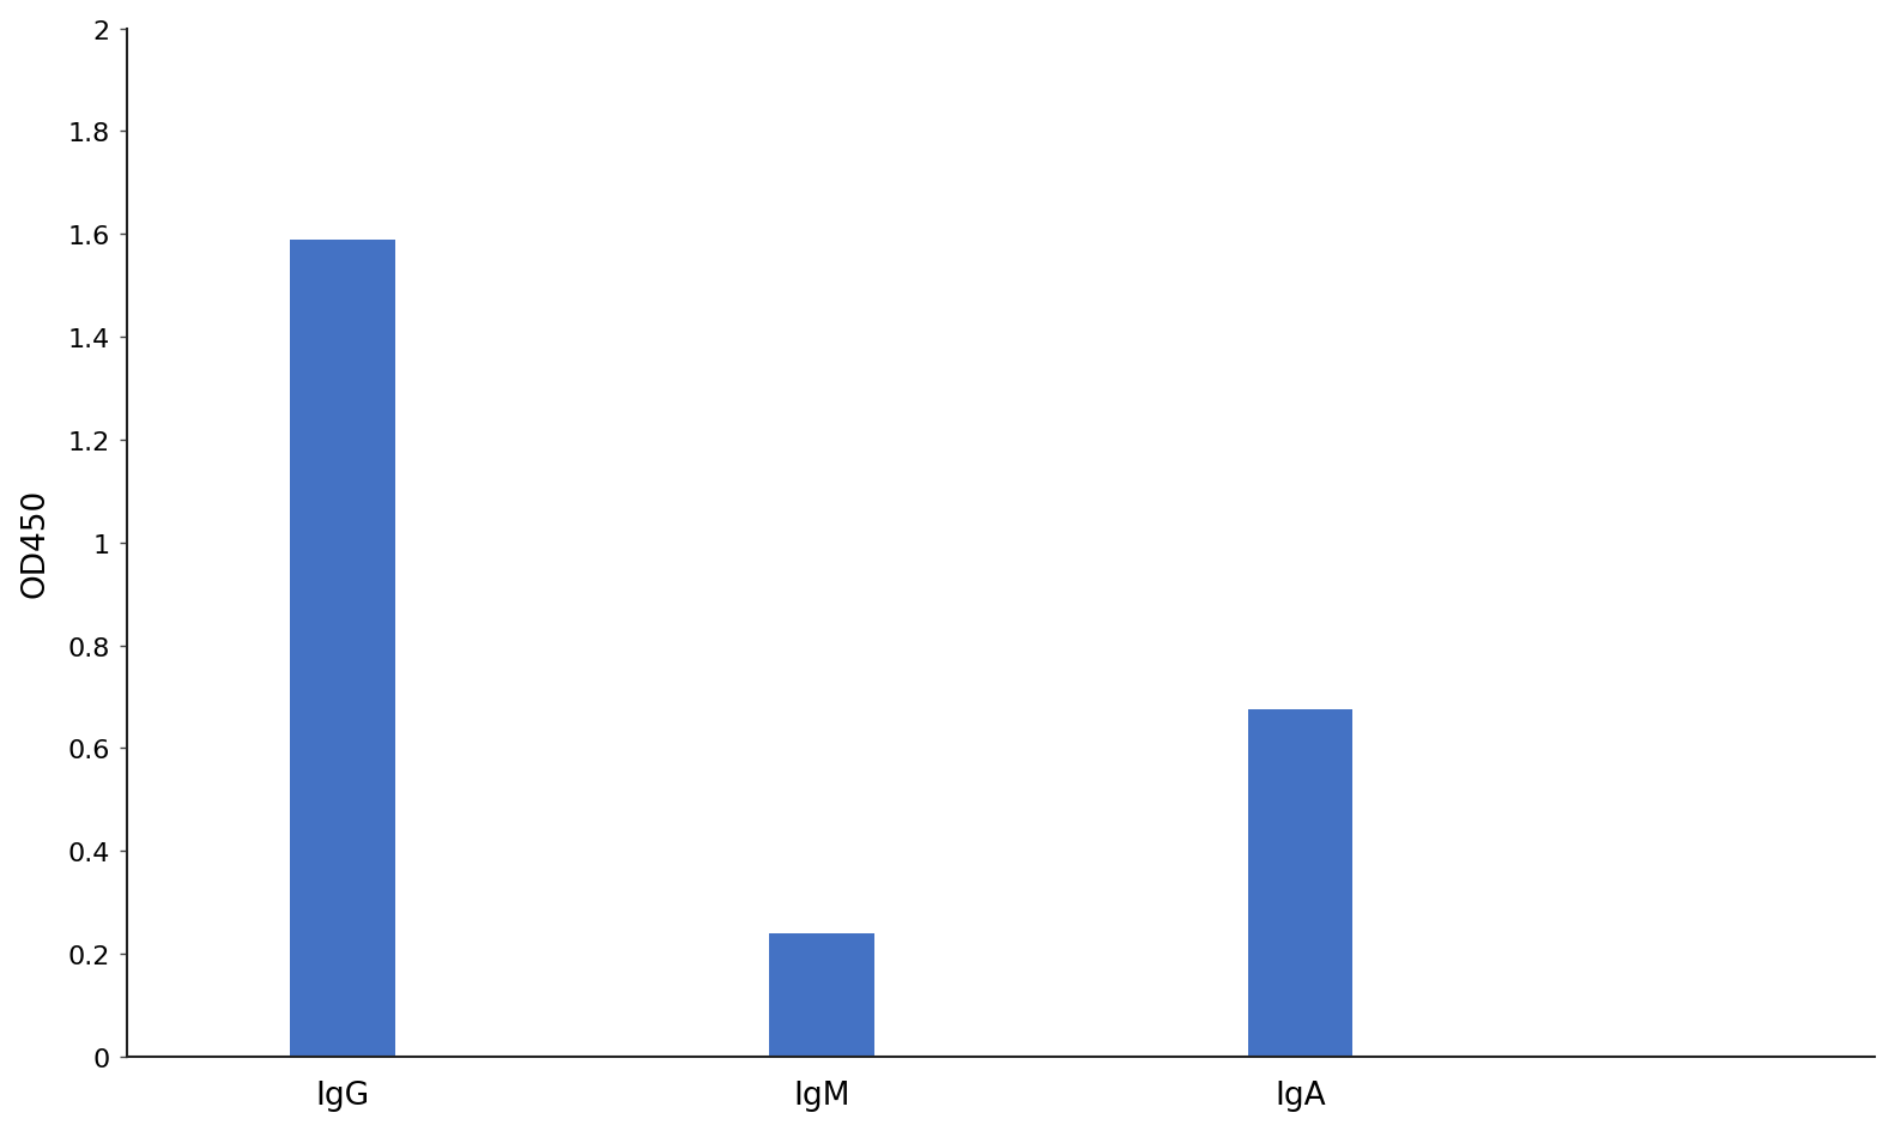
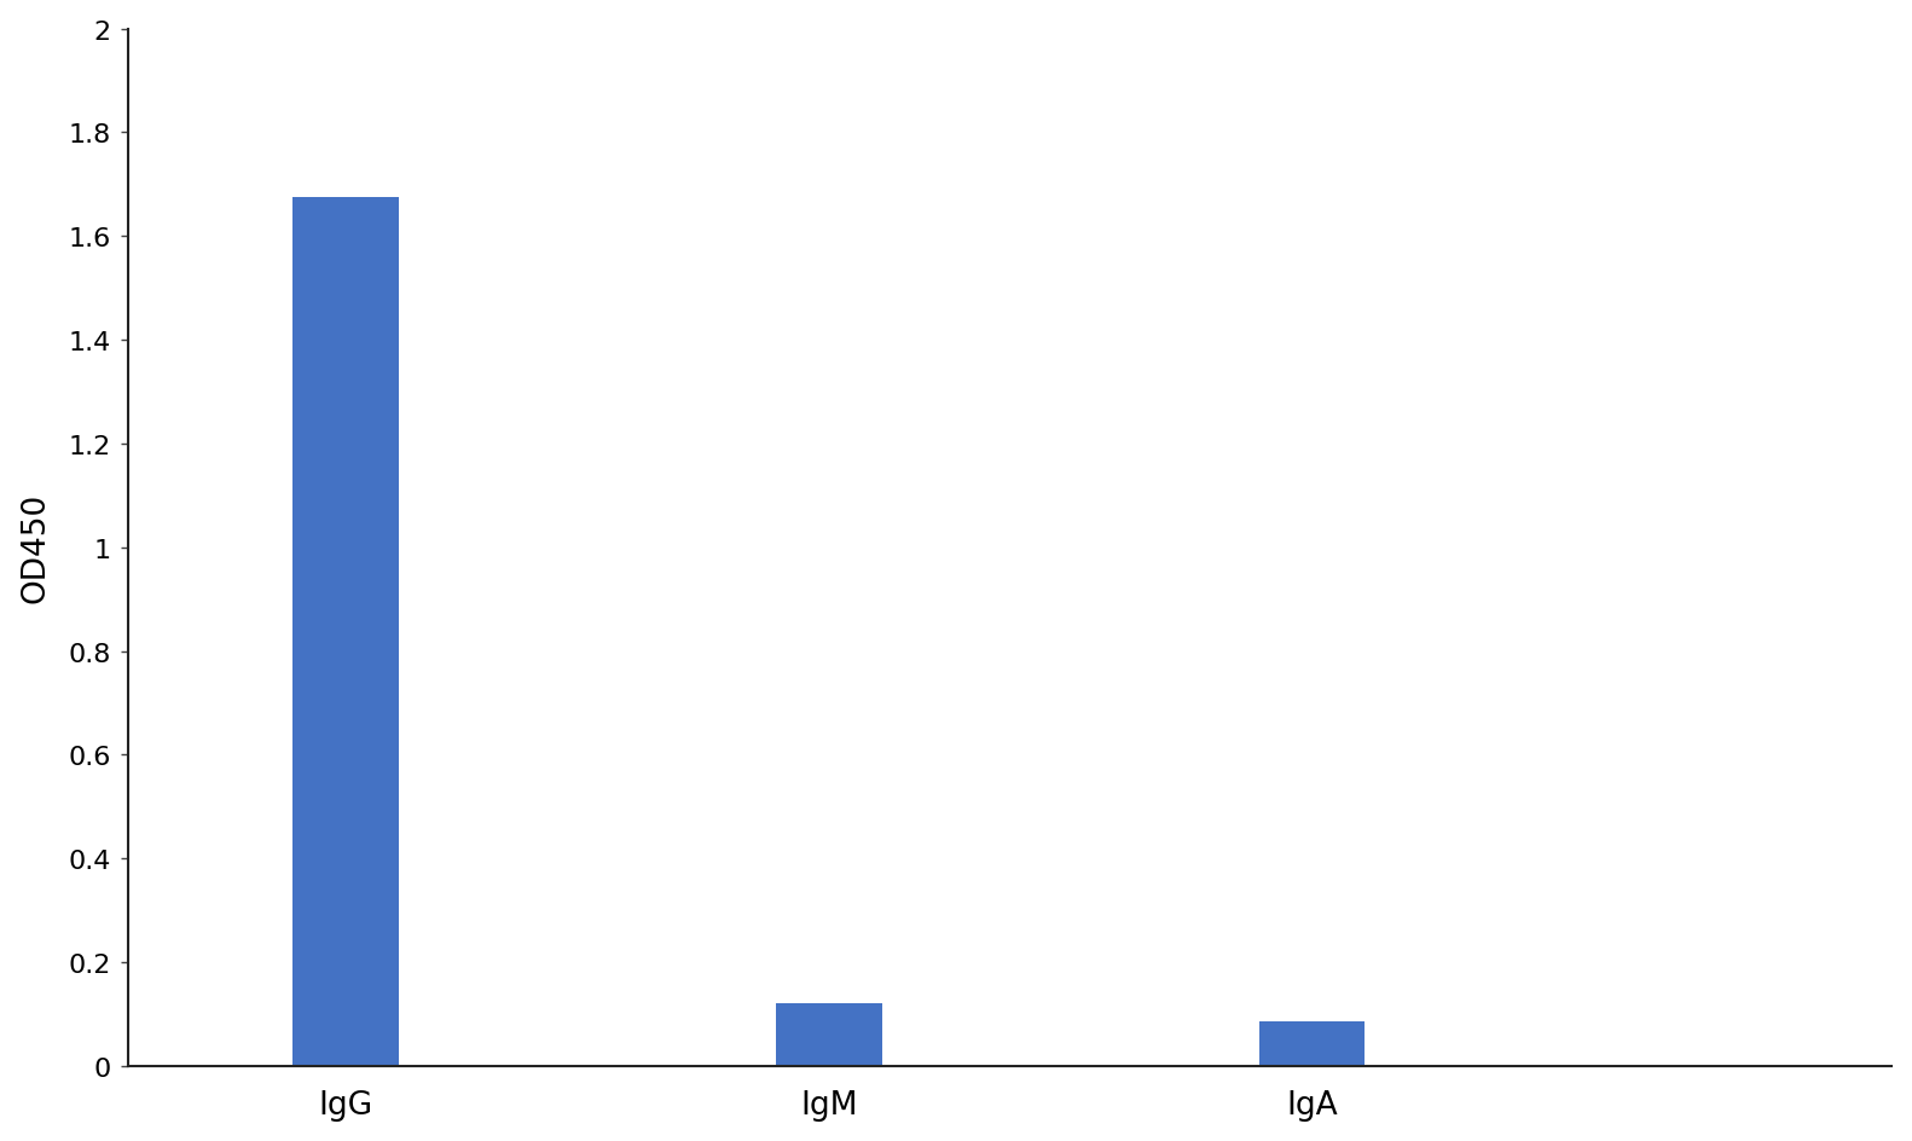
IgG: 1.590 -> 1.675
IgM: 0.240 -> 0.120
IgA: 0.675 -> 0.085
